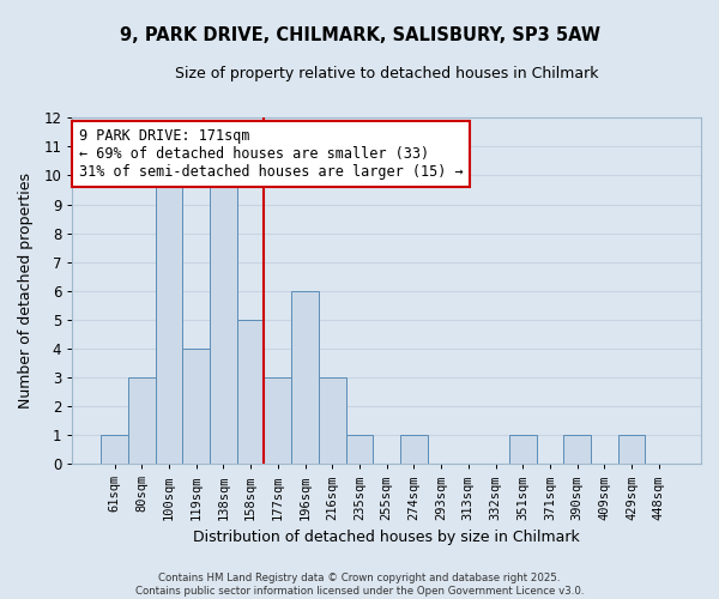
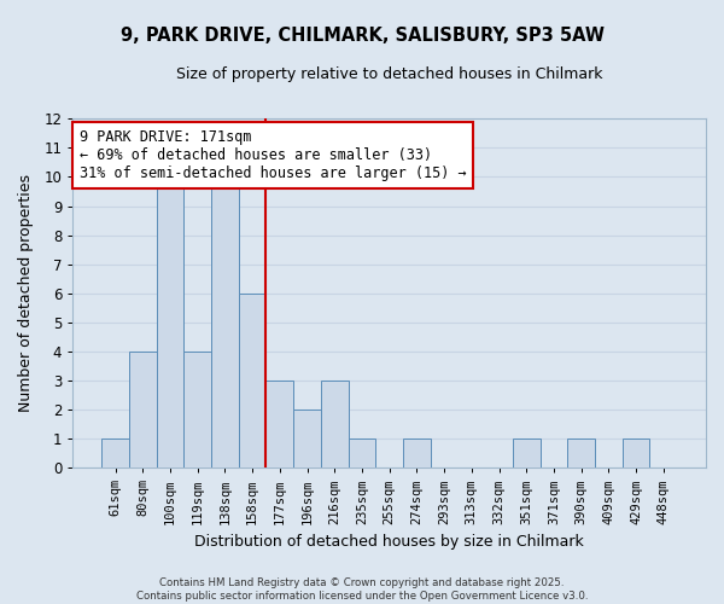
80sqm: 3 -> 4
158sqm: 5 -> 6
196sqm: 6 -> 2
